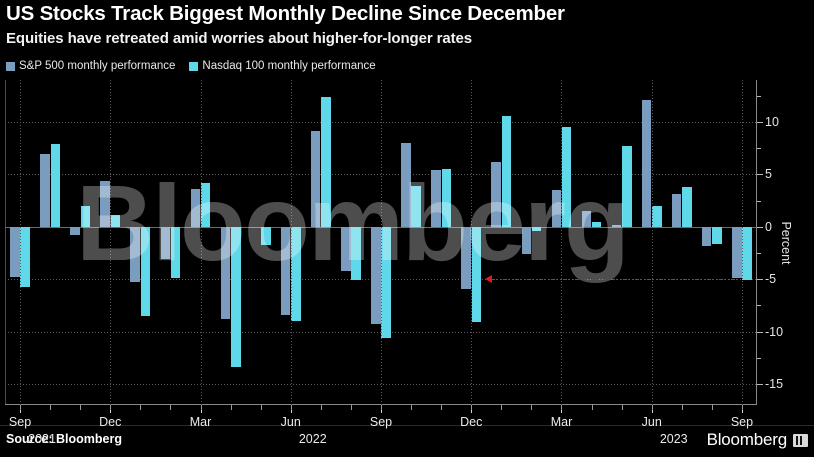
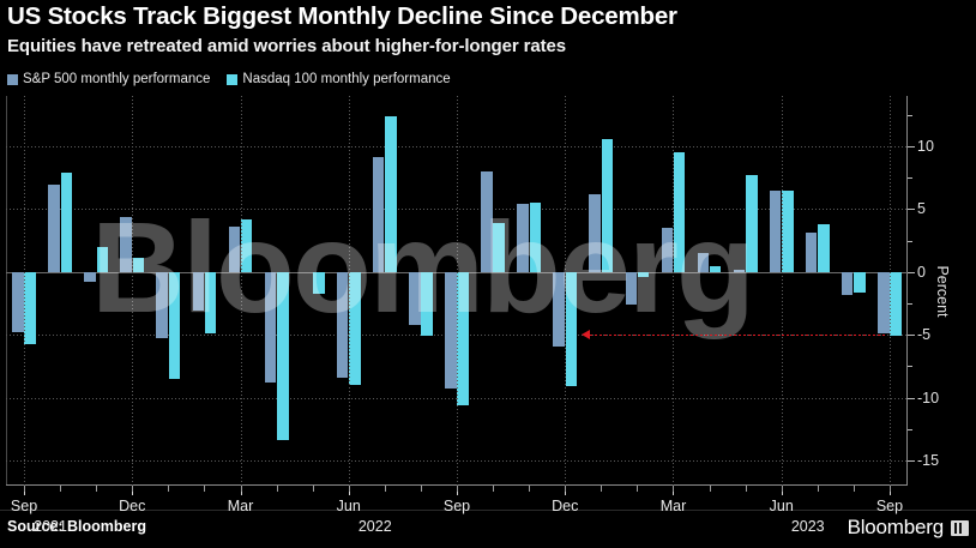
S&P 500 monthly performance/Jun 2023: 12.1 -> 6.5
Nasdaq 100 monthly performance/Jun 2023: 2.0 -> 6.5
